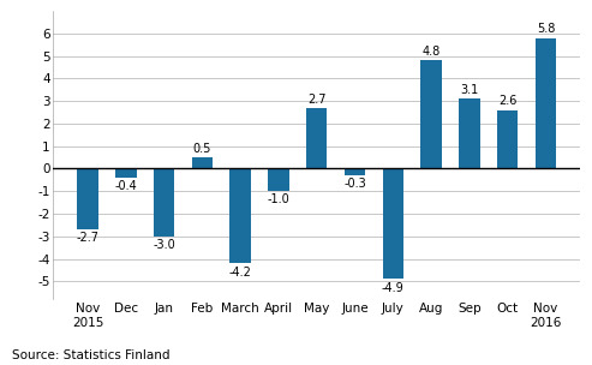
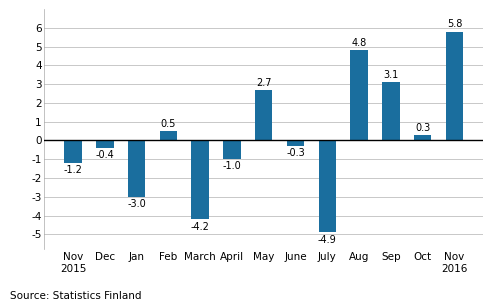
Nov 2015: -2.7 -> -1.2
Oct: 2.6 -> 0.3
